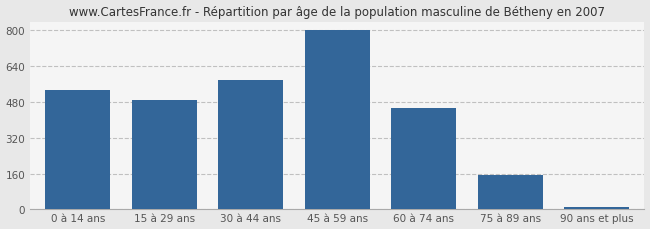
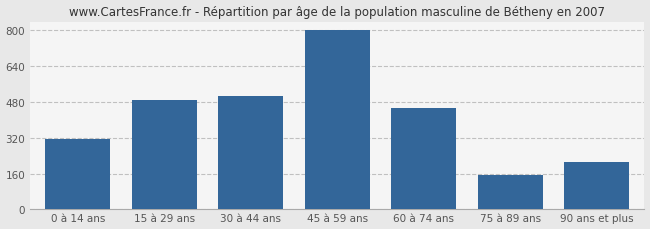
0 à 14 ans: 535 -> 315
30 à 44 ans: 580 -> 505
90 ans et plus: 10 -> 210
